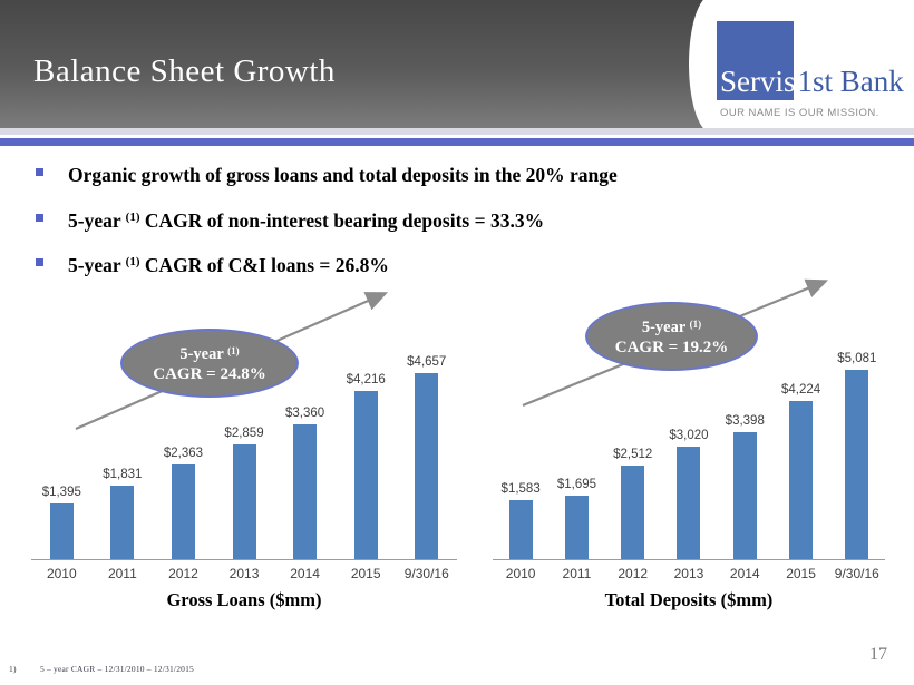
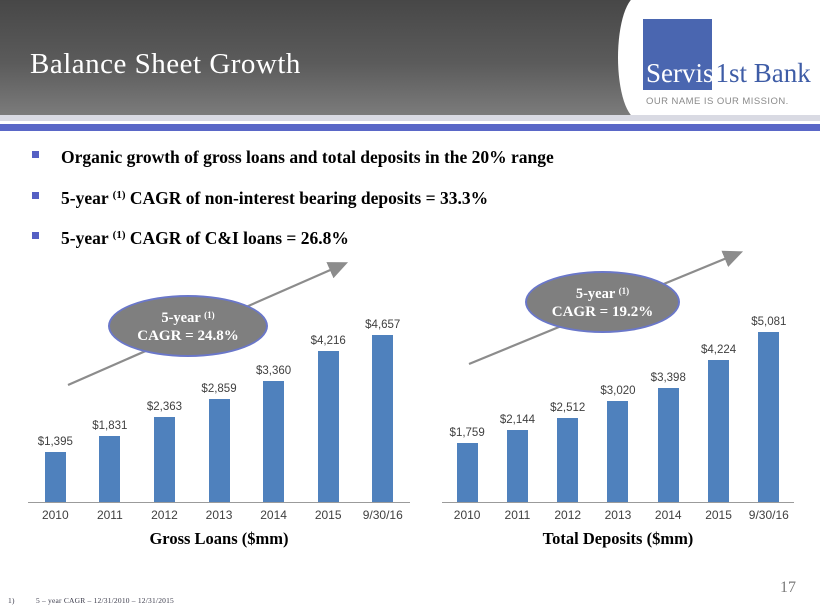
Total Deposits ($mm)/2010: $1,583 -> $1,759
Total Deposits ($mm)/2011: $1,695 -> $2,144
